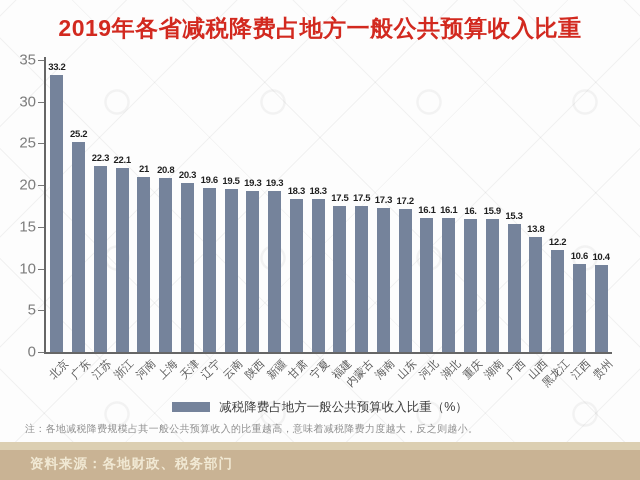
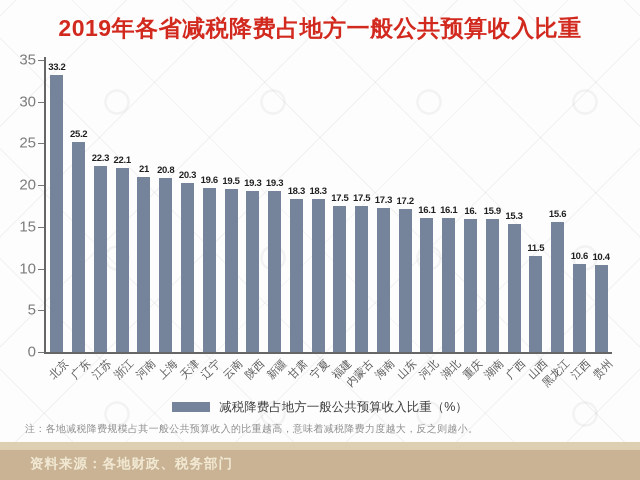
山西: 13.8 -> 11.5
黑龙江: 12.2 -> 15.6
